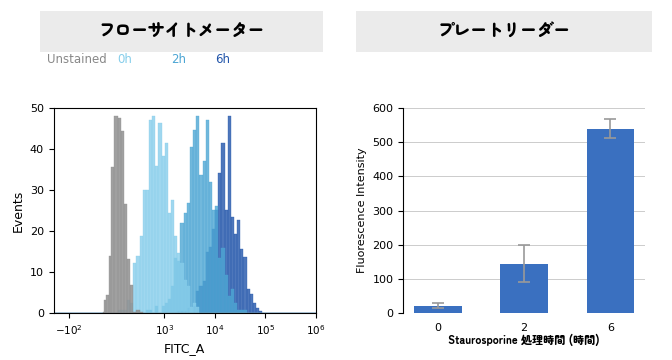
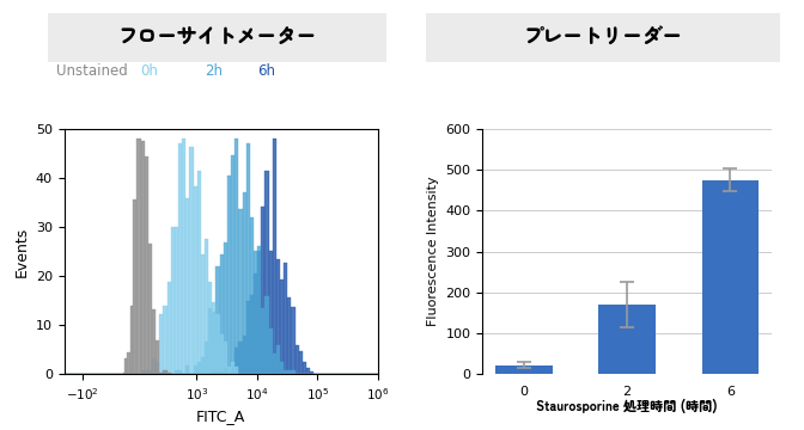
2: 145 -> 170
6: 540 -> 475
